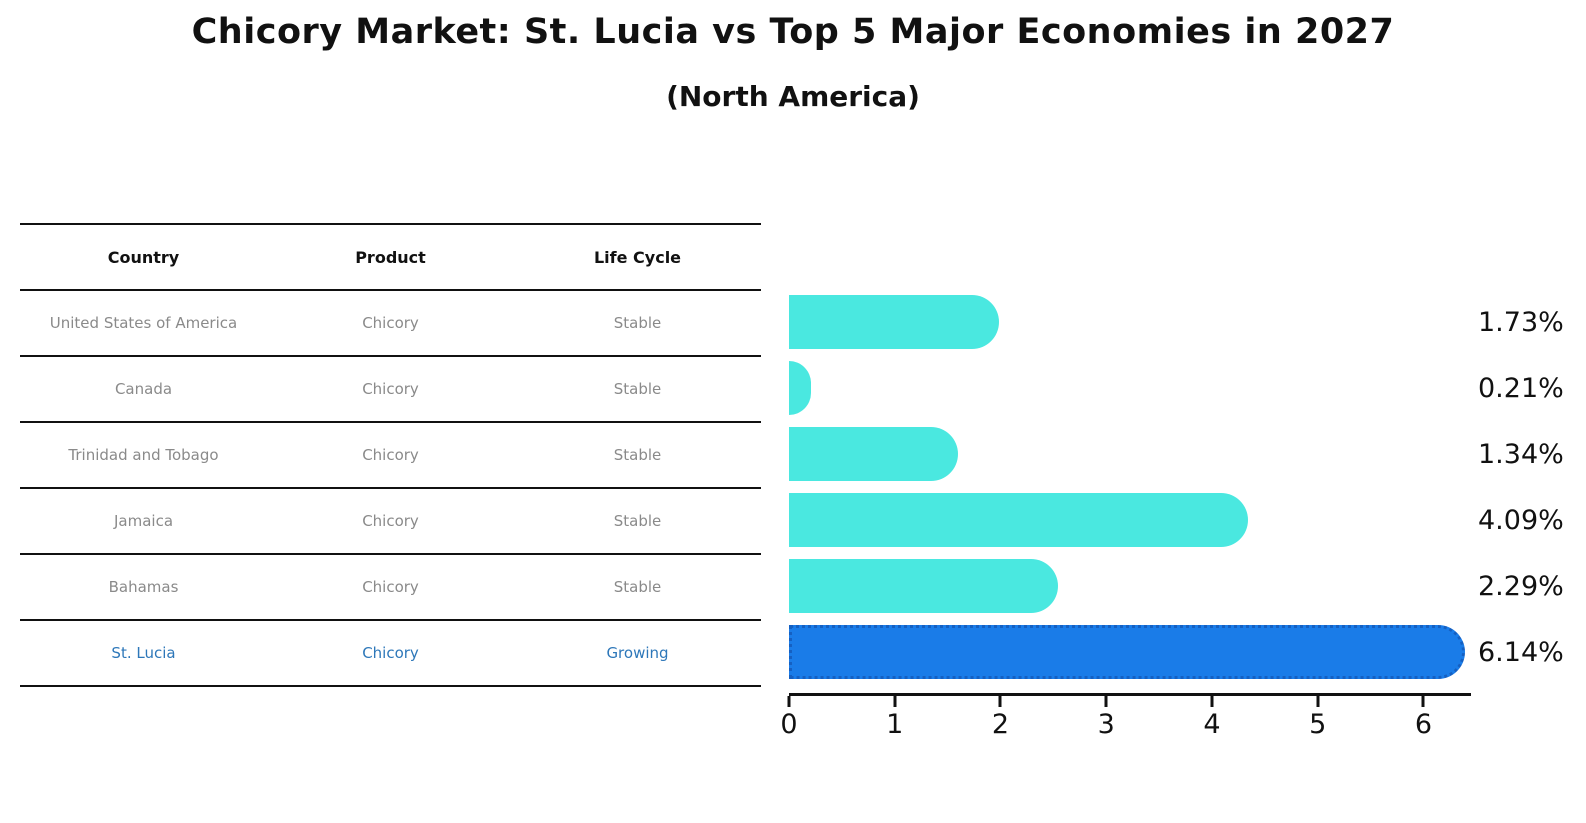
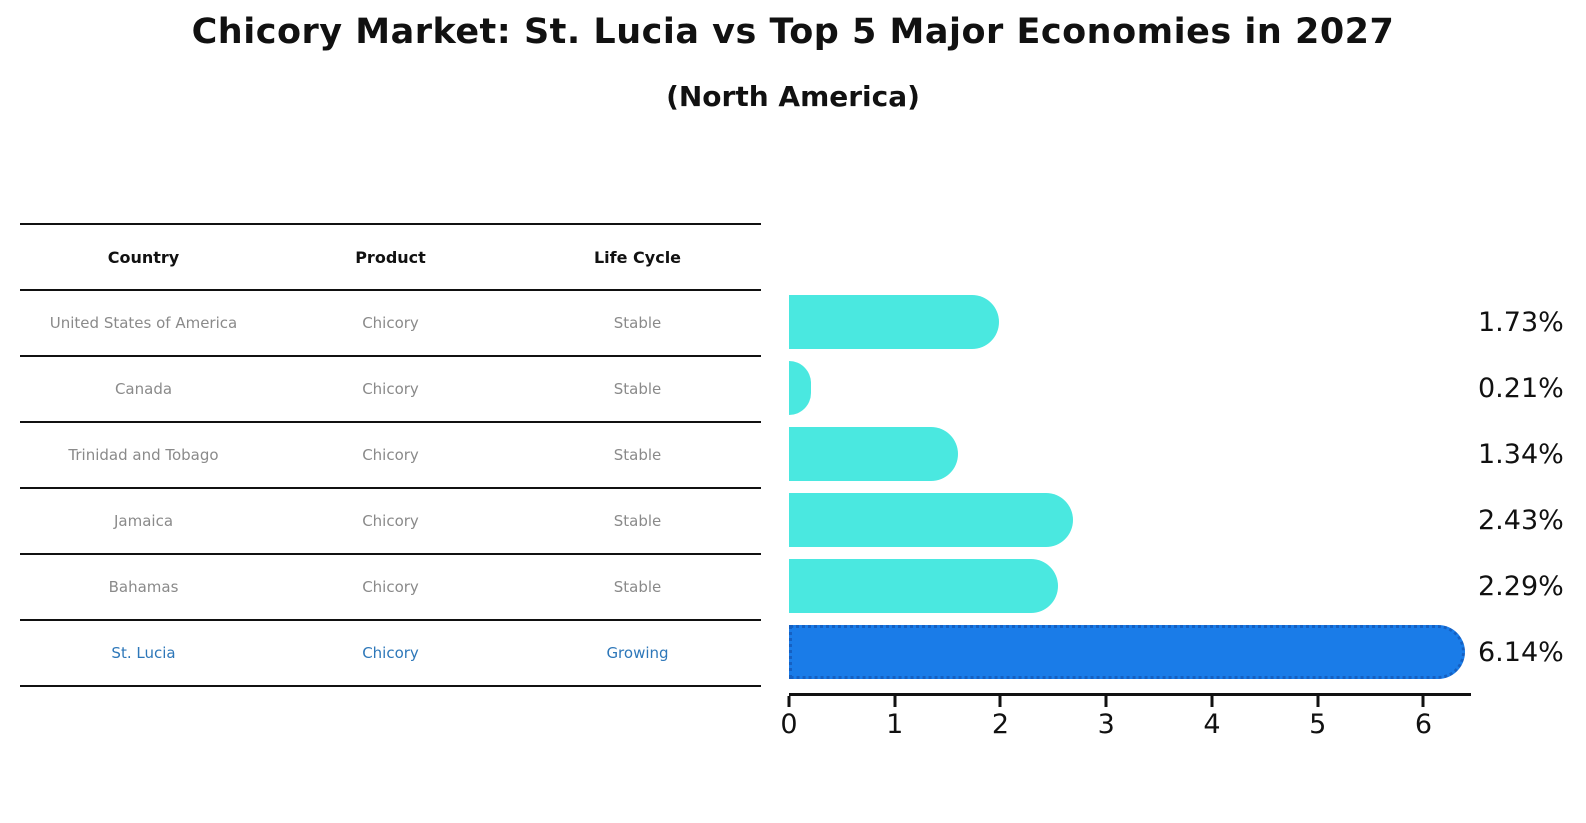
Jamaica: 4.09% -> 2.43%
